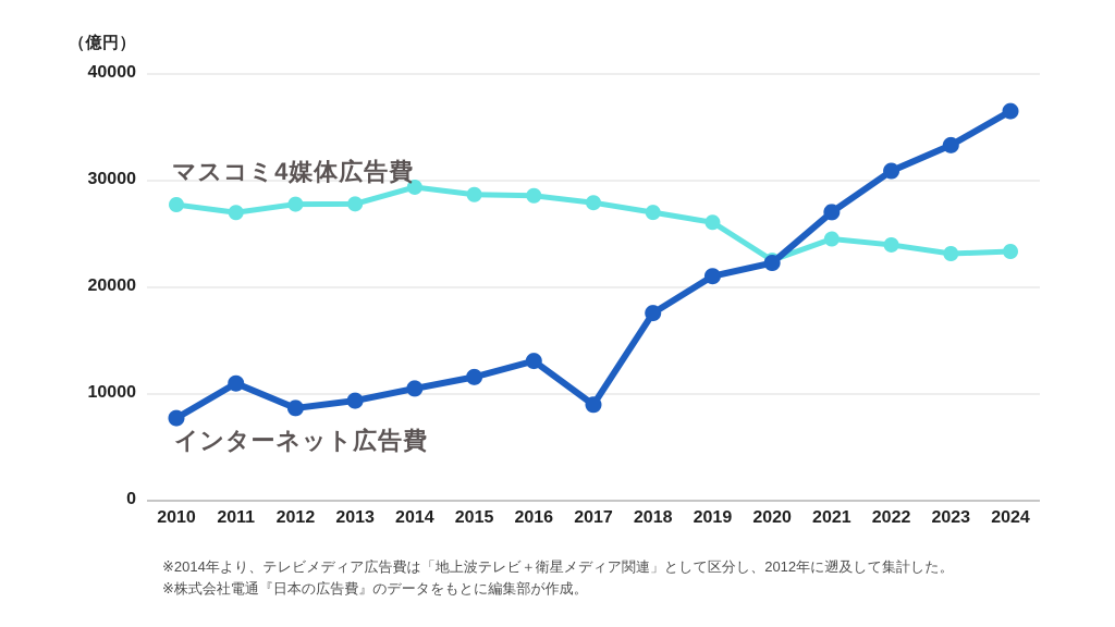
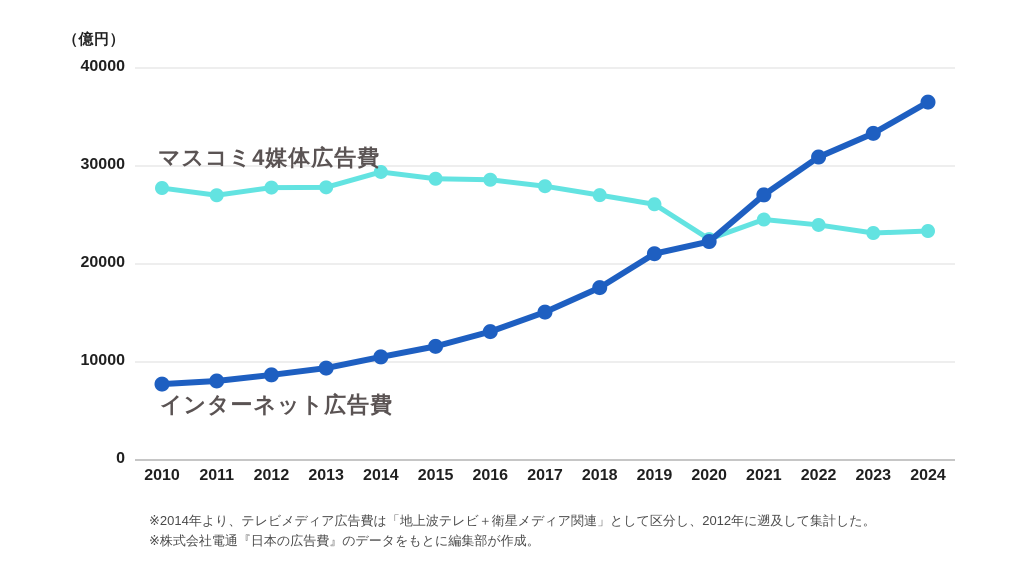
インターネット広告費/2011: 11000 -> 8000
インターネット広告費/2017: 9000 -> 15000
